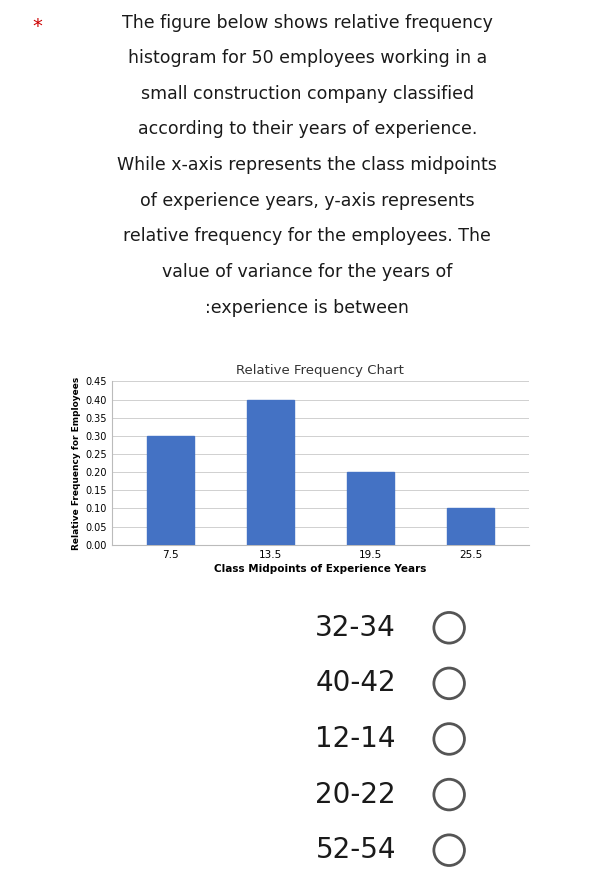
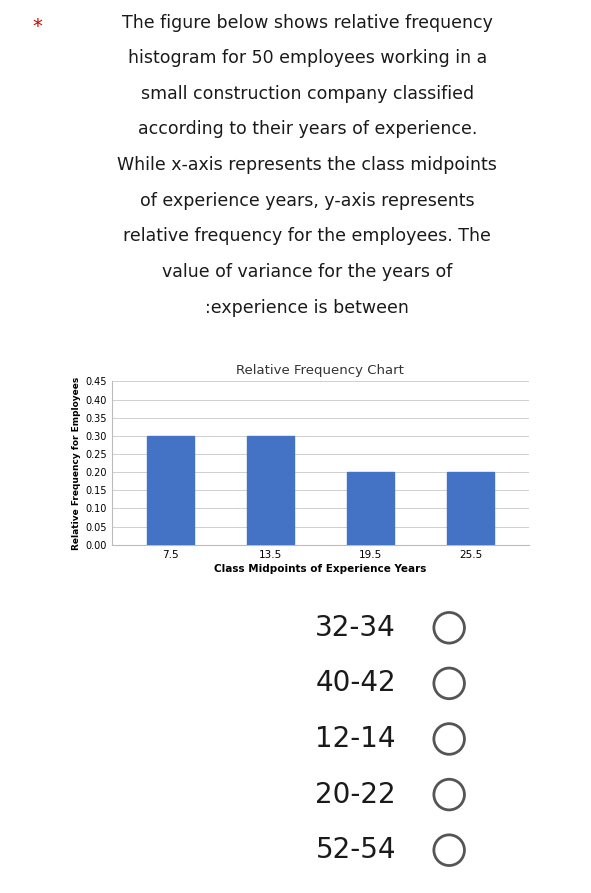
13.5: 0.4 -> 0.3
25.5: 0.1 -> 0.2
